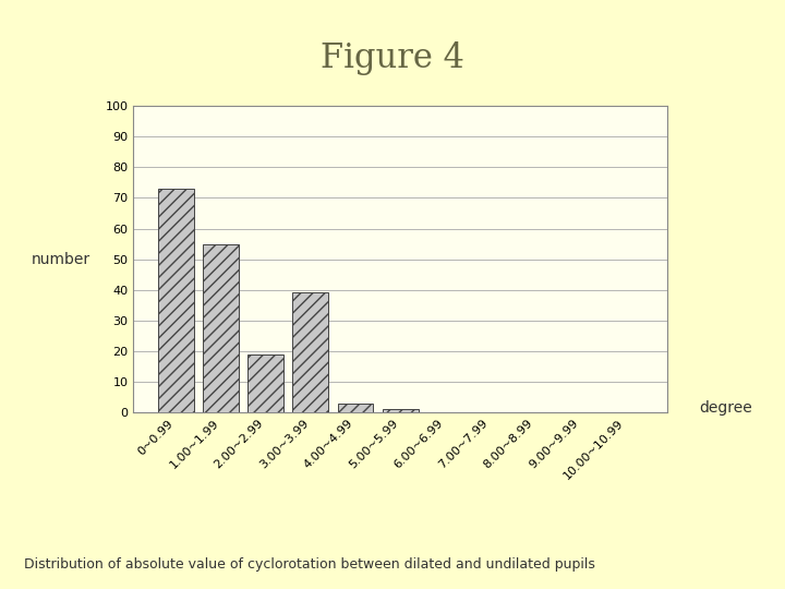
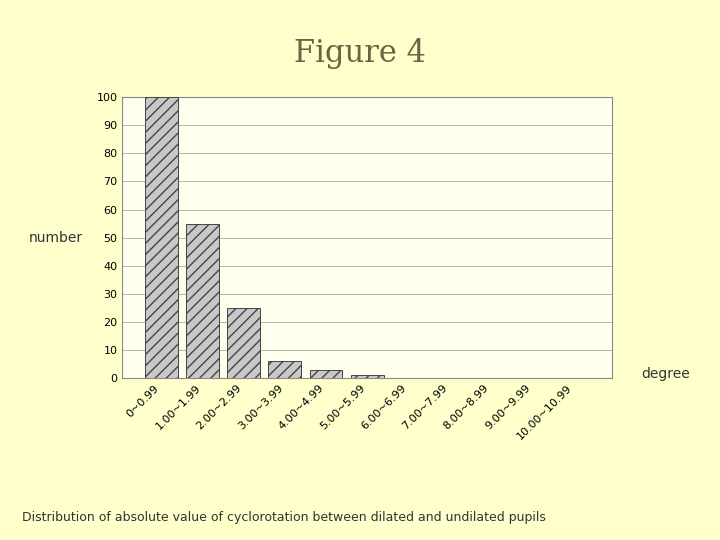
0~0.99: 73 -> 100
2.00~2.99: 19 -> 25
3.00~3.99: 39 -> 6
